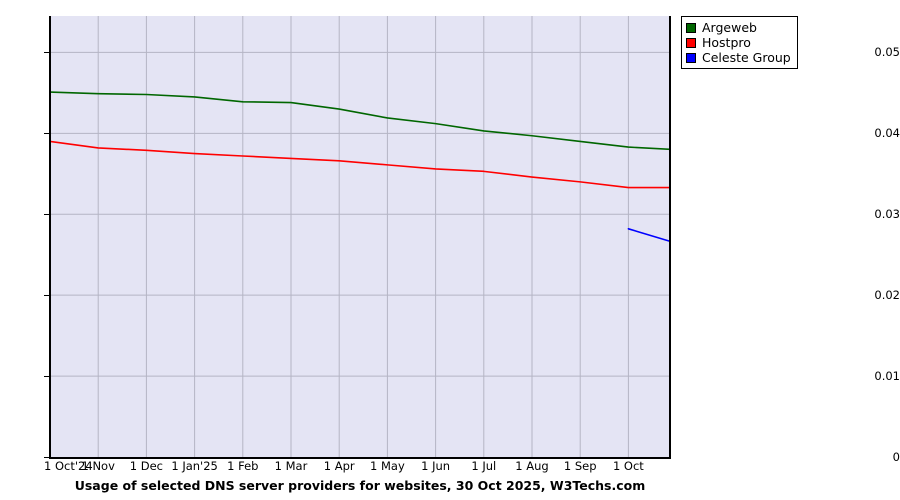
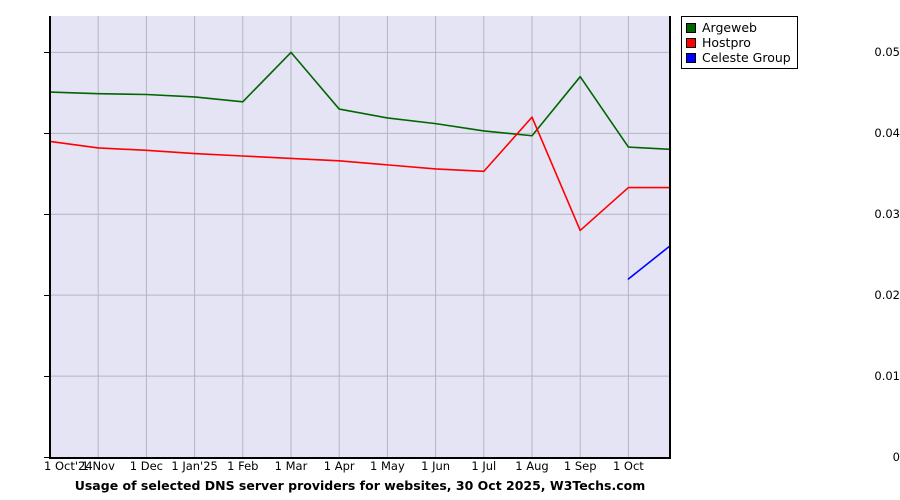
Argeweb/1 Mar: 0.044 -> 0.050
Hostpro/1 Aug: 0.035 -> 0.042
Argeweb/1 Sep: 0.039 -> 0.047
Hostpro/1 Sep: 0.034 -> 0.028
Celeste Group/1 Oct: 0.028 -> 0.022
